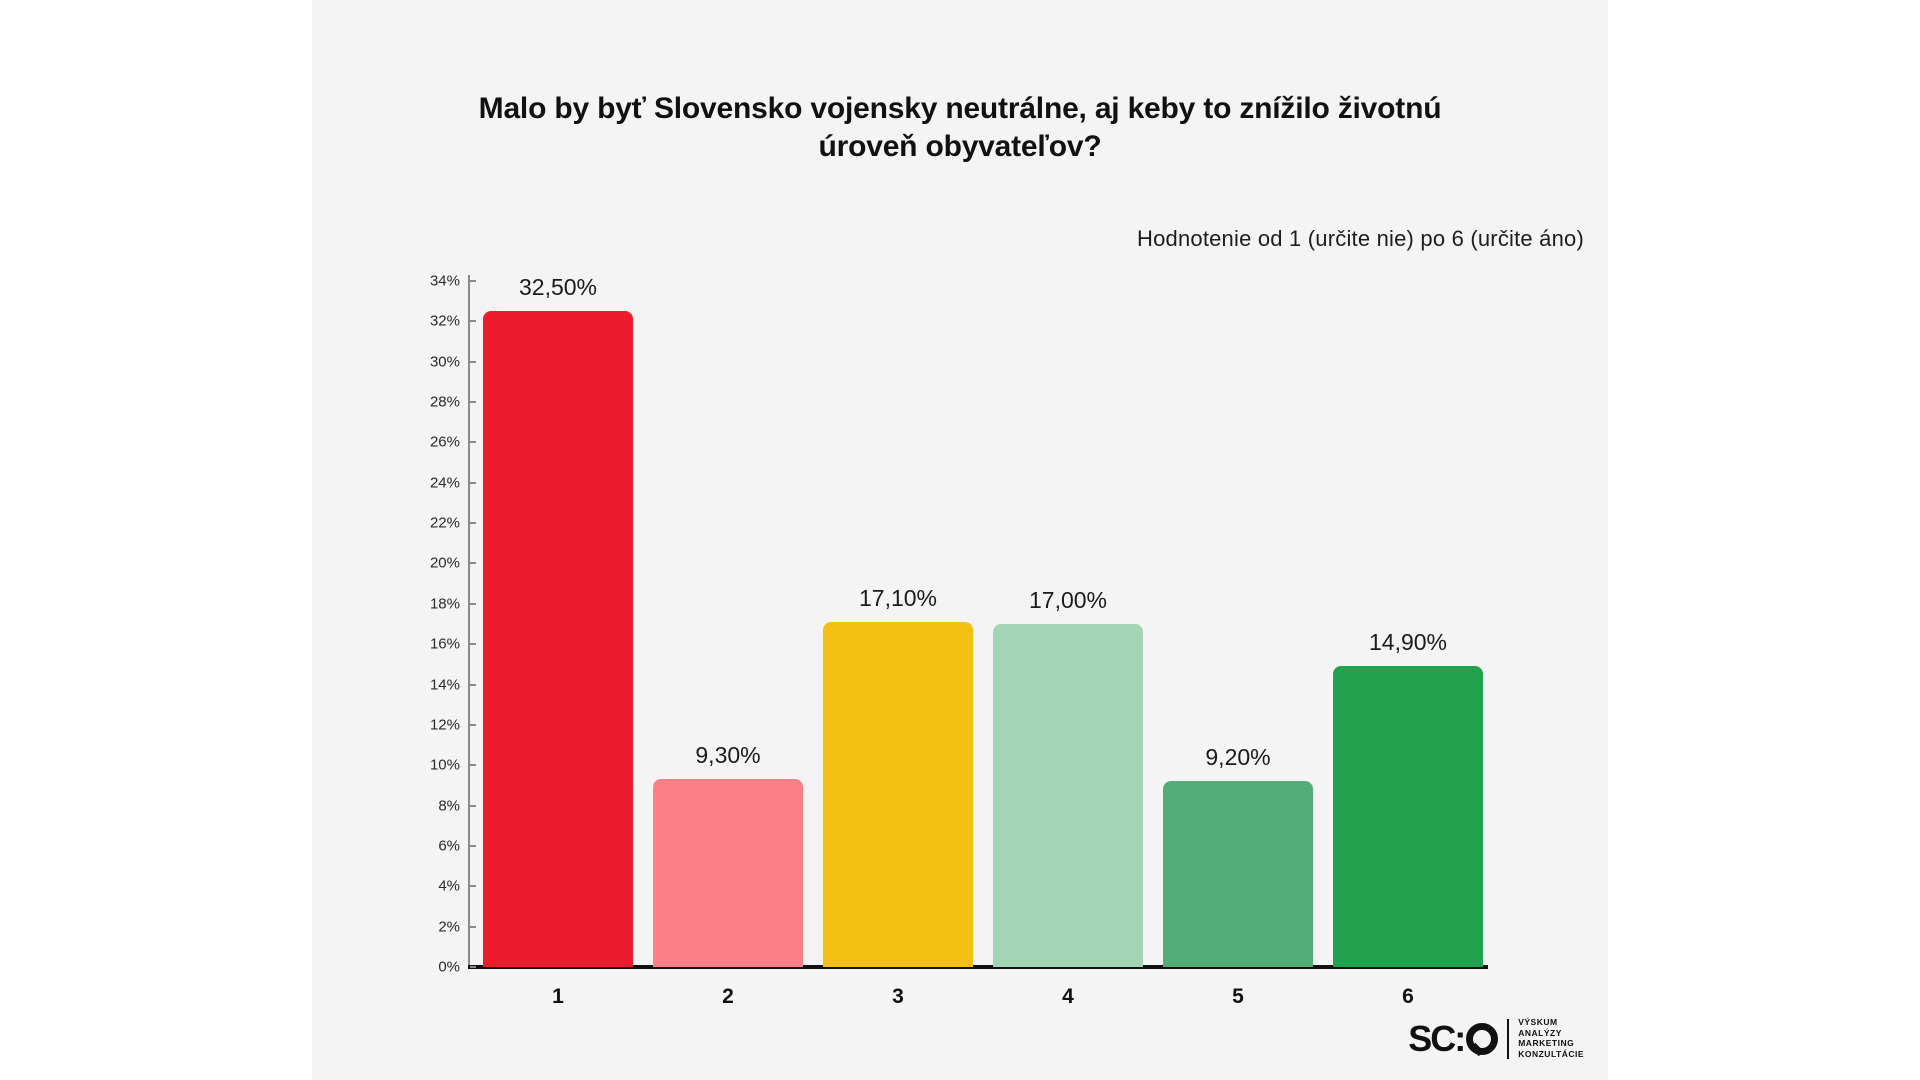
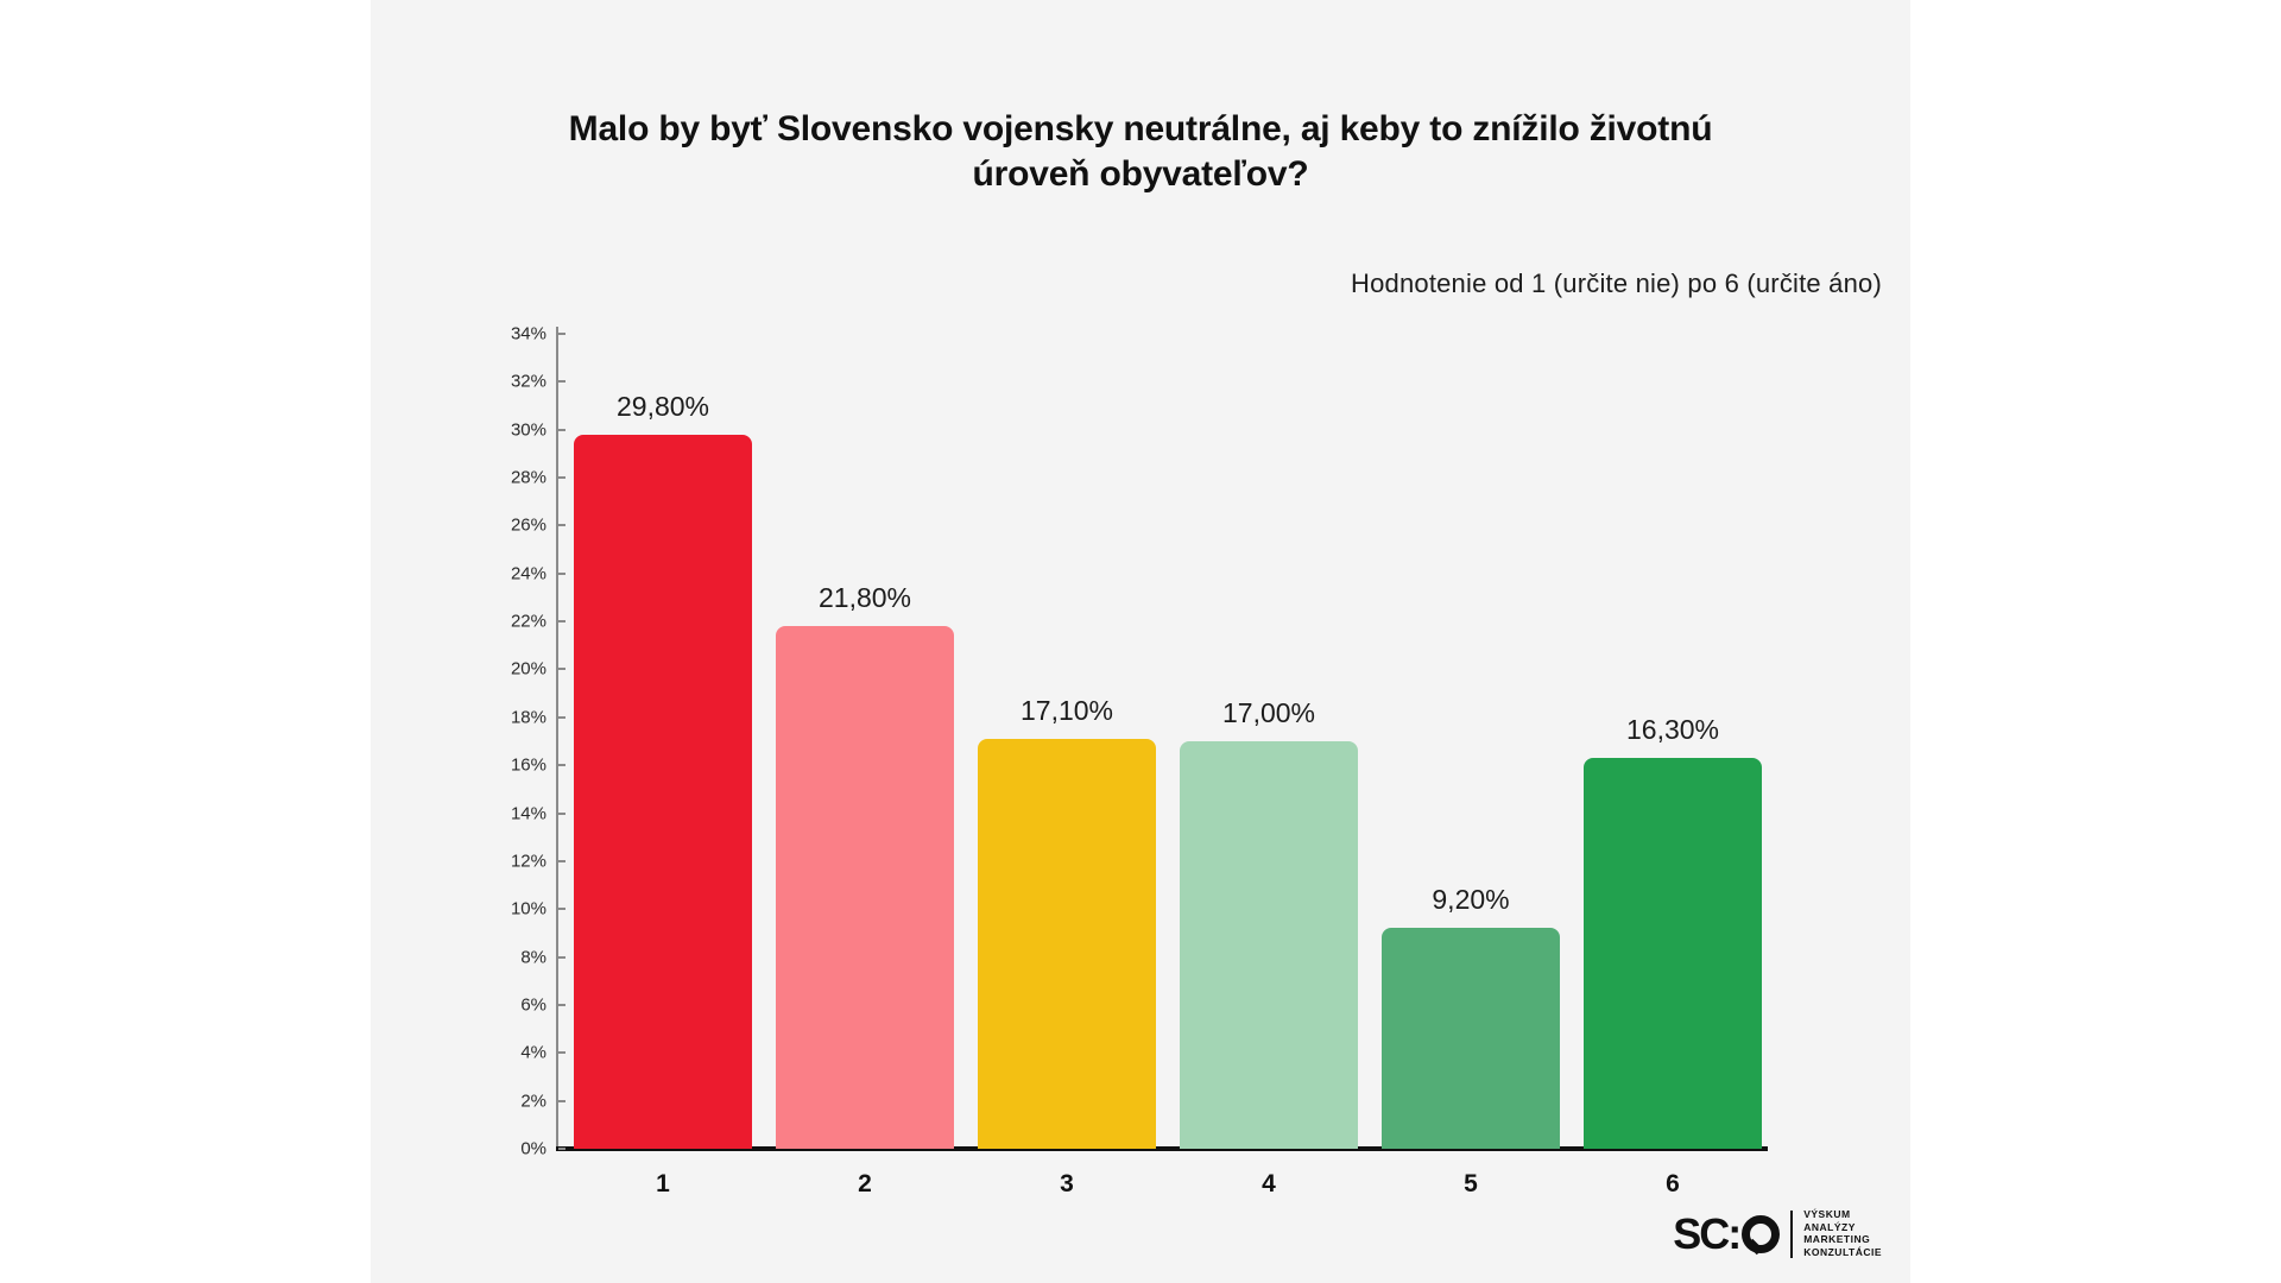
1: 32,50% -> 29,80%
2: 9,30% -> 21,80%
6: 14,90% -> 16,30%
